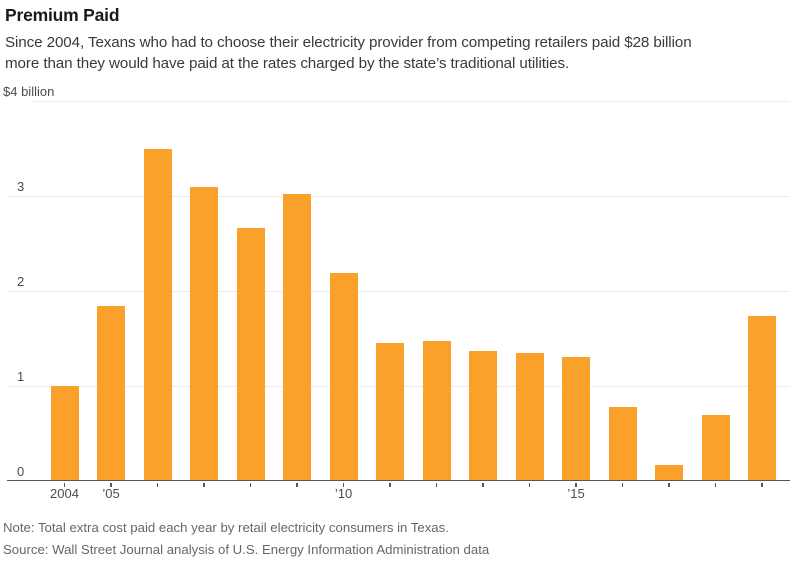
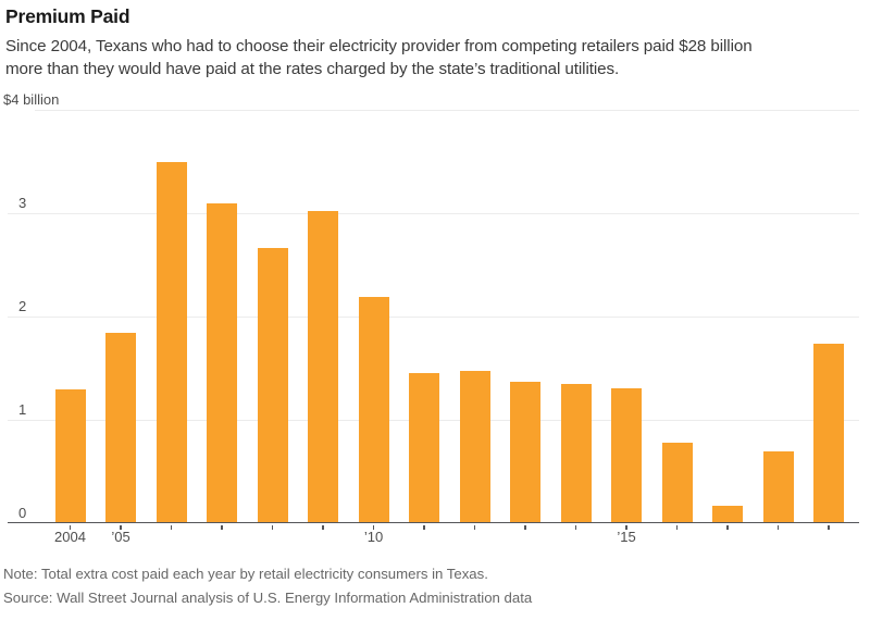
2004: 1.0 -> 1.3
